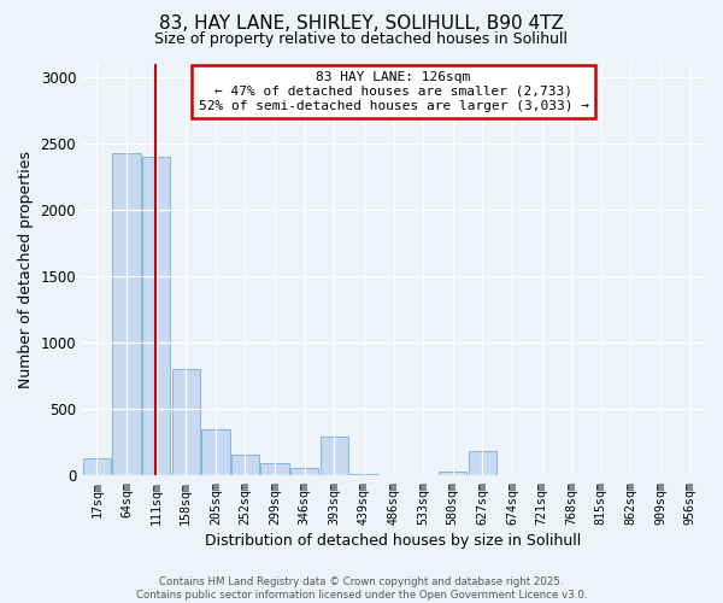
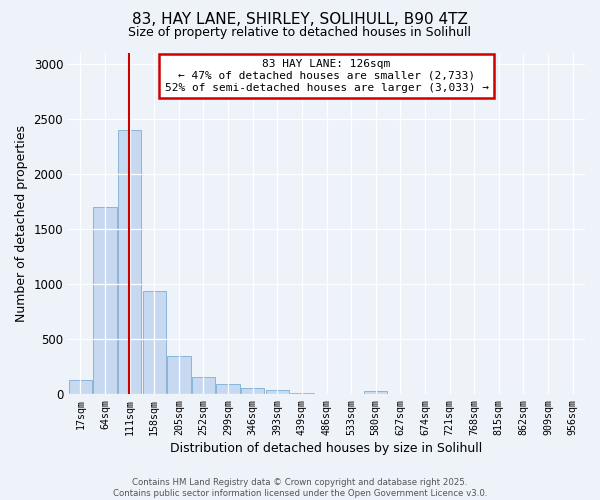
64sqm: 2420 -> 1700
158sqm: 800 -> 940
393sqm: 290 -> 40
627sqm: 180 -> 0
